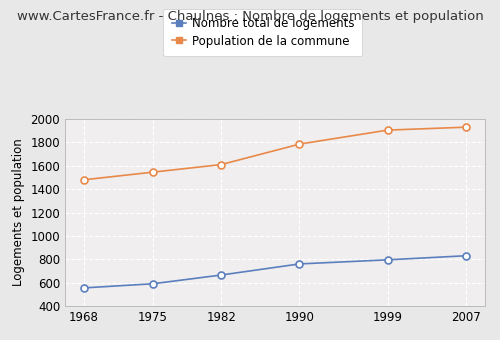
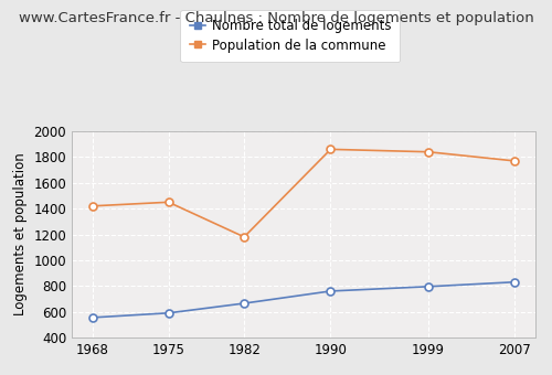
Population de la commune/1968: 1480 -> 1420
Population de la commune/1975: 1540 -> 1450
Population de la commune/1982: 1610 -> 1180
Population de la commune/1990: 1780 -> 1860
Population de la commune/1999: 1900 -> 1840
Population de la commune/2007: 1930 -> 1770
